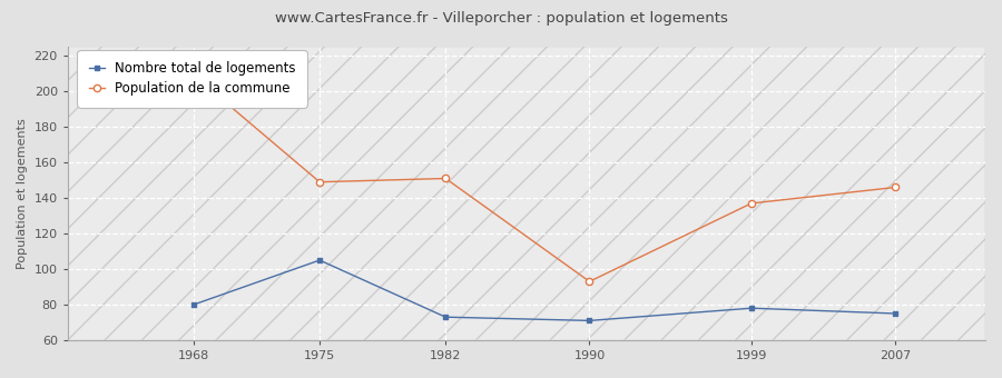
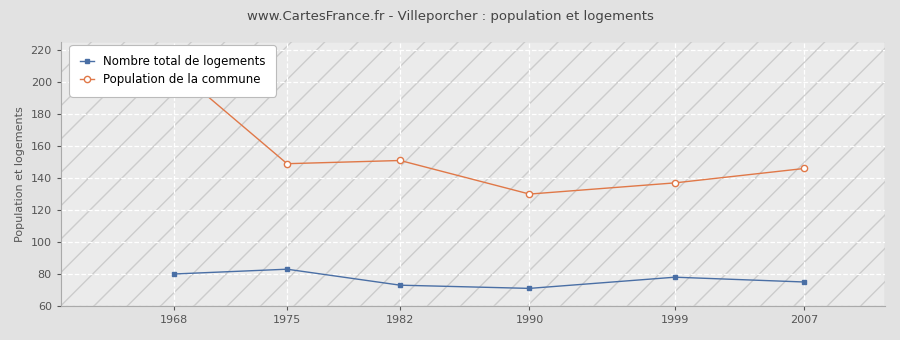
Nombre total de logements/1975: 105 -> 83
Population de la commune/1990: 93 -> 130
